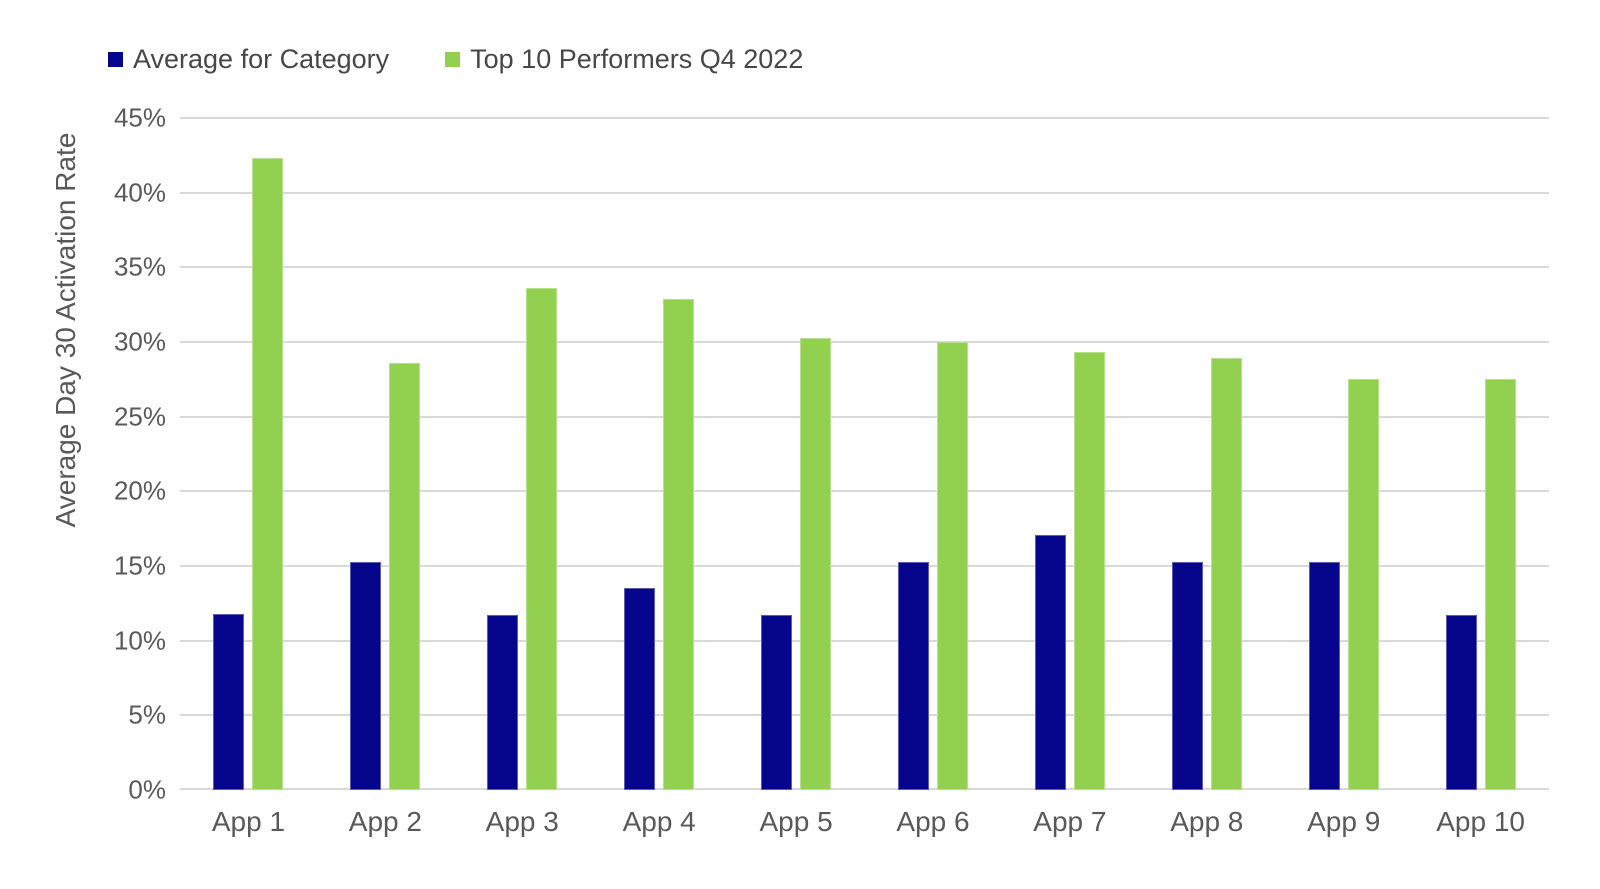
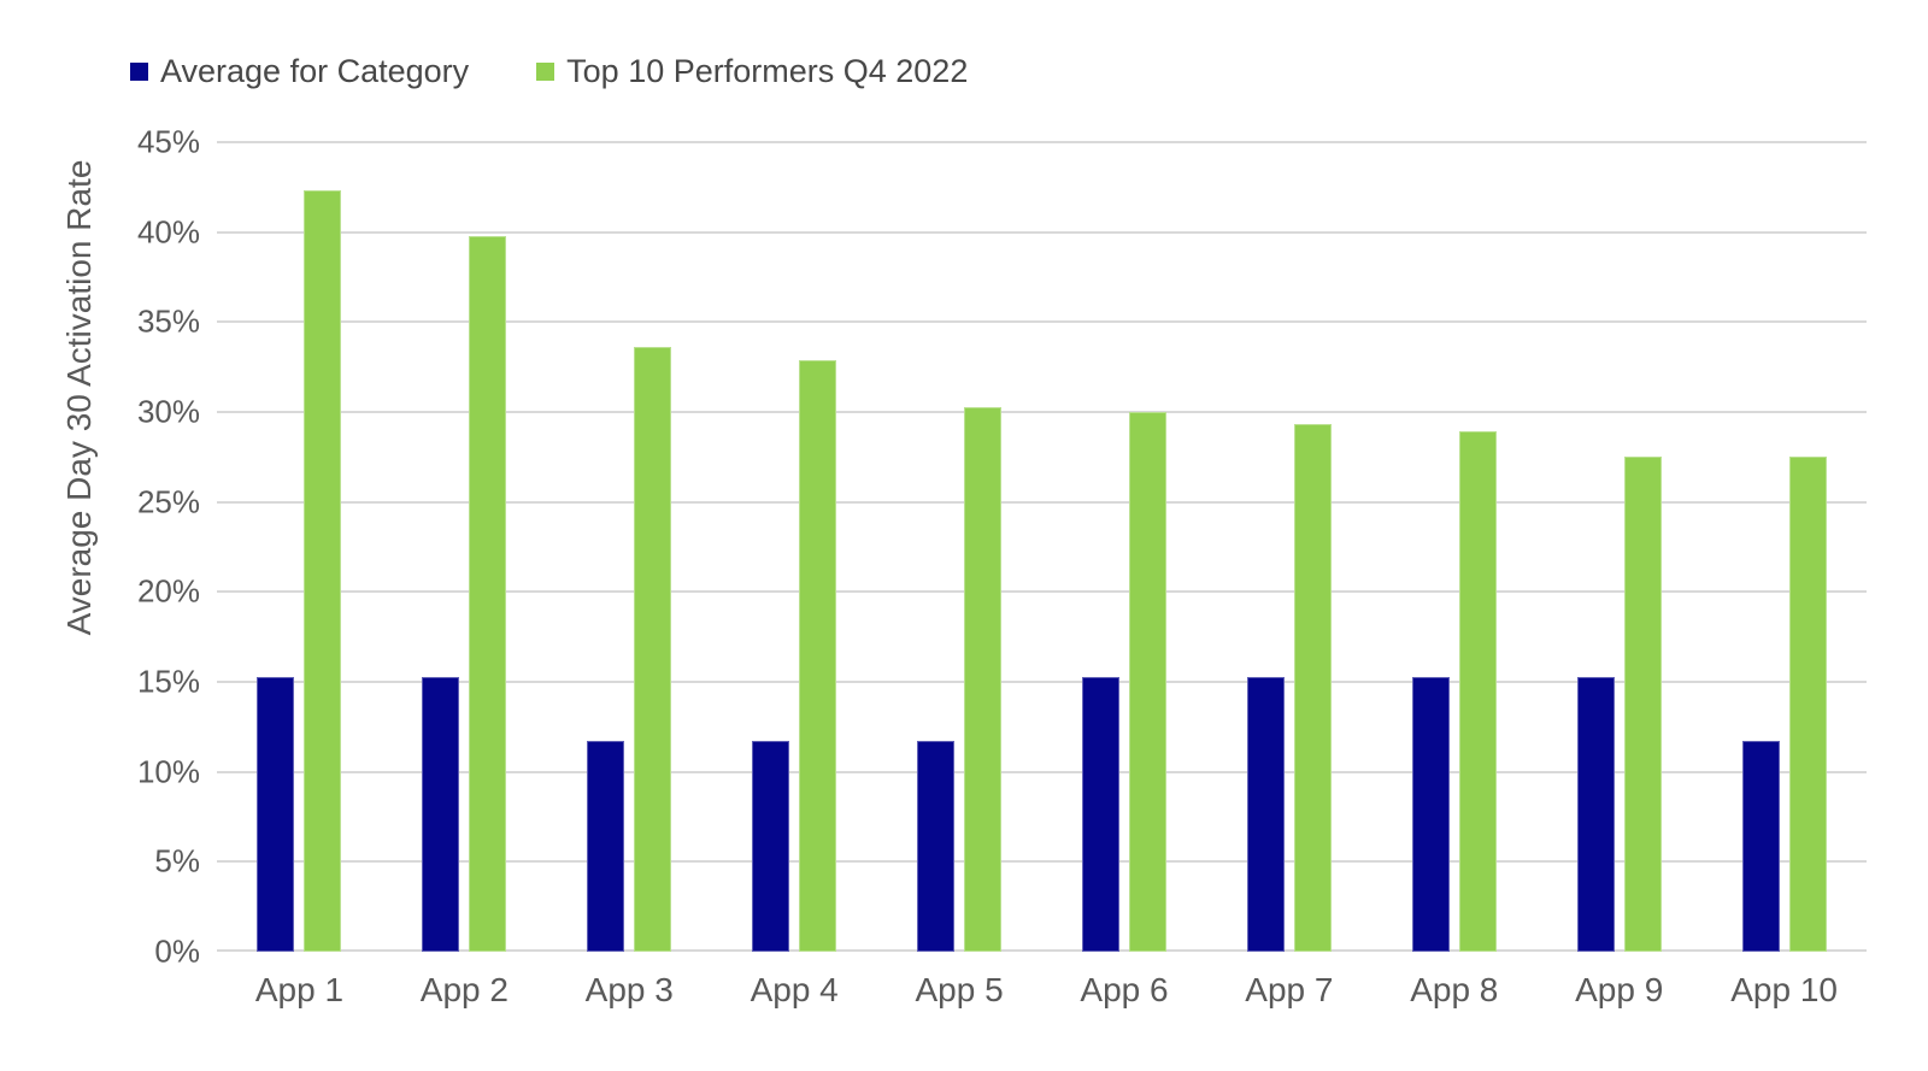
Average for Category/App 1: 11.8% -> 15.3%
Top 10 Performers Q4 2022/App 2: 28.6% -> 39.8%
Average for Category/App 4: 13.5% -> 11.7%
Average for Category/App 7: 17.1% -> 15.3%
